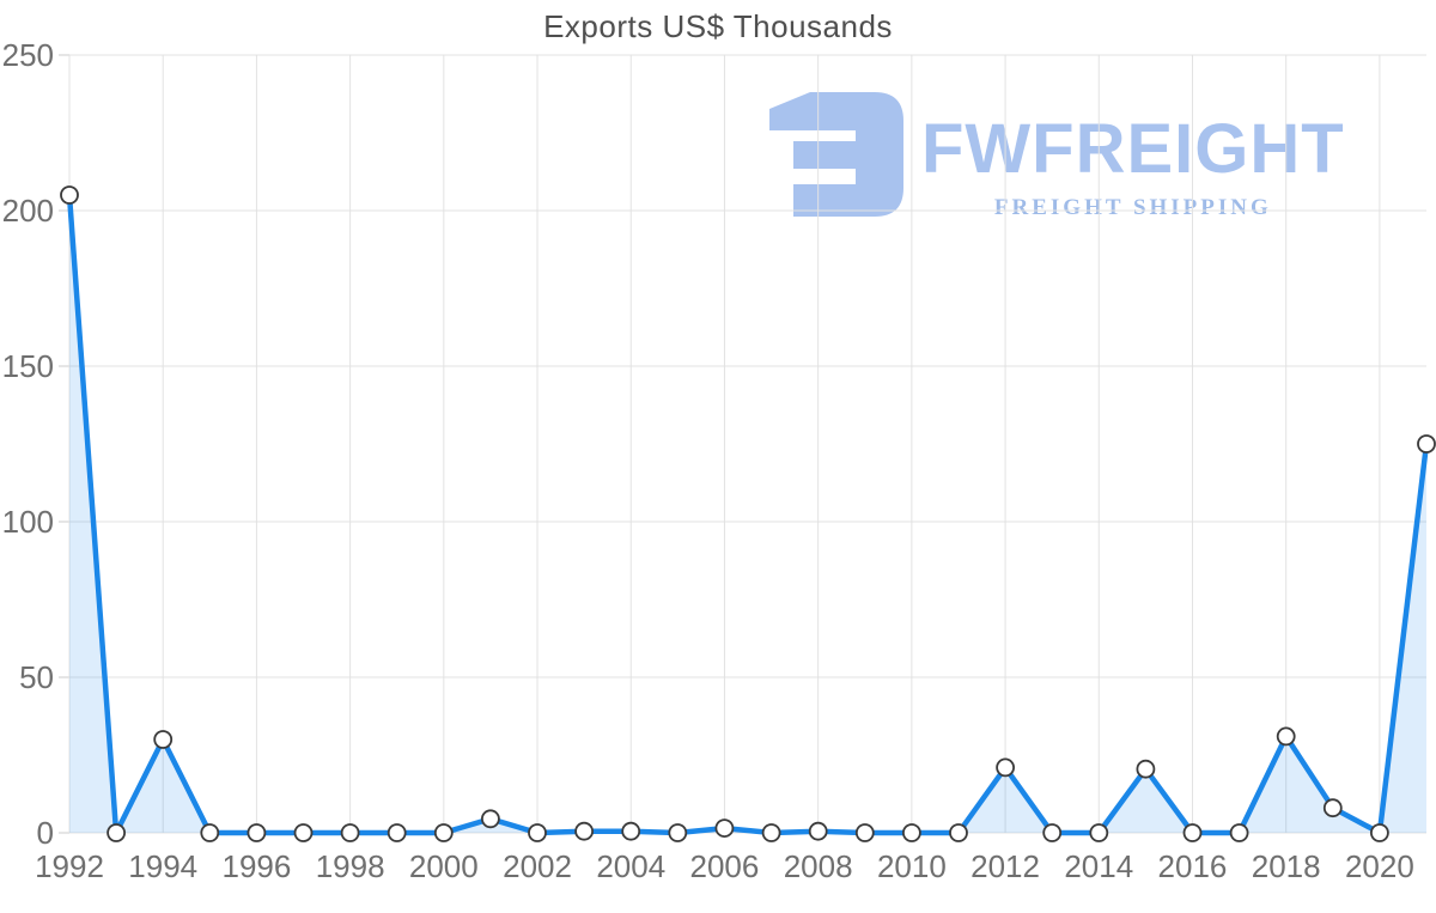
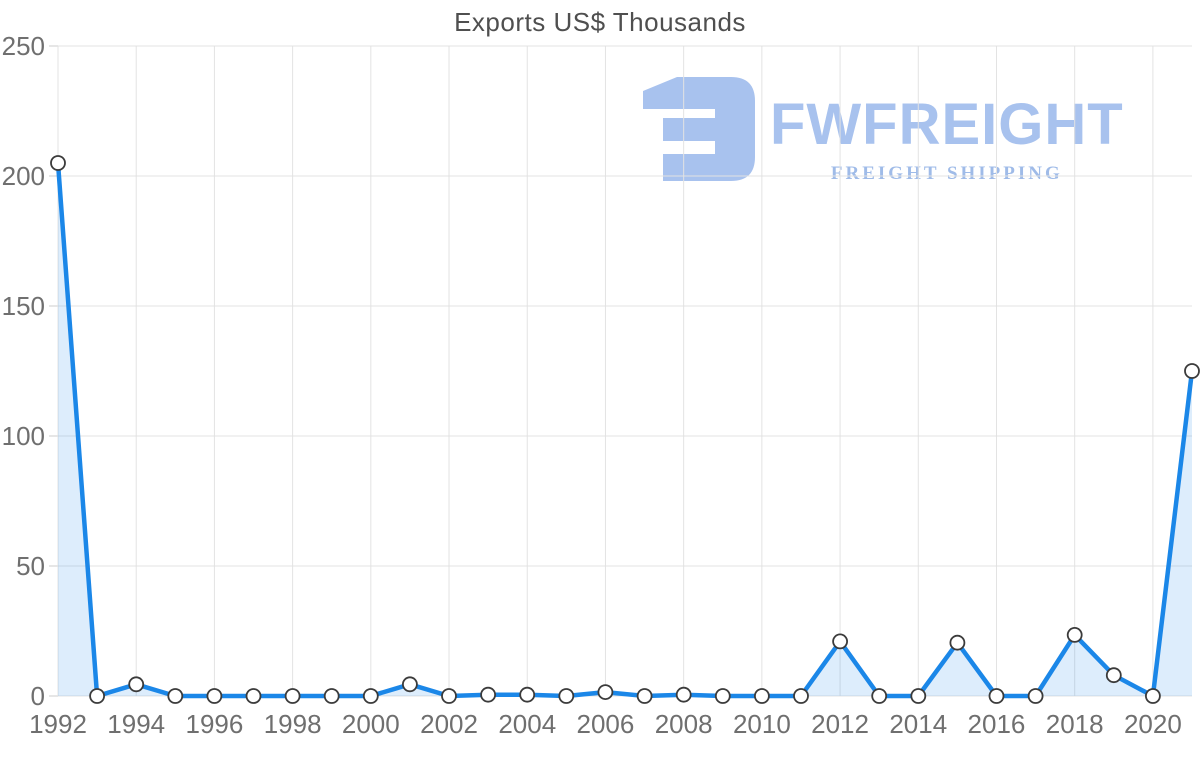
1994: 30 -> 4
2018: 31 -> 24
